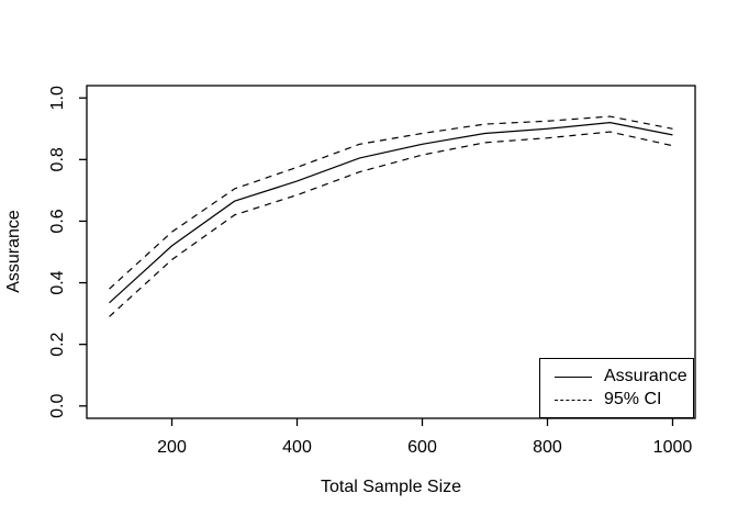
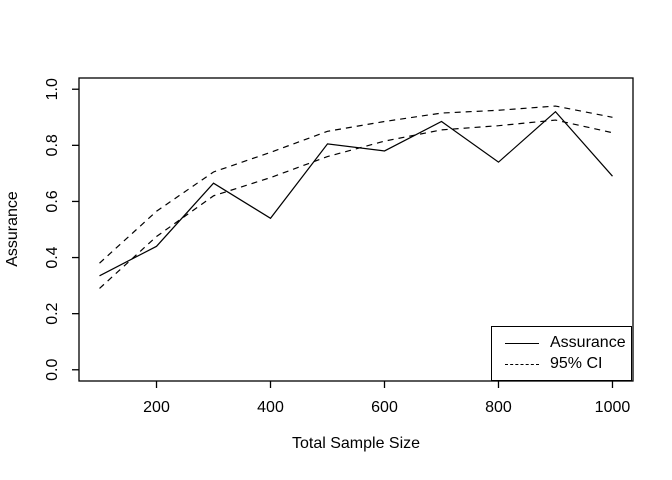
Assurance/200: 0.52 -> 0.44
Assurance/400: 0.73 -> 0.54
Assurance/600: 0.85 -> 0.78
Assurance/800: 0.90 -> 0.74
Assurance/1000: 0.88 -> 0.69
